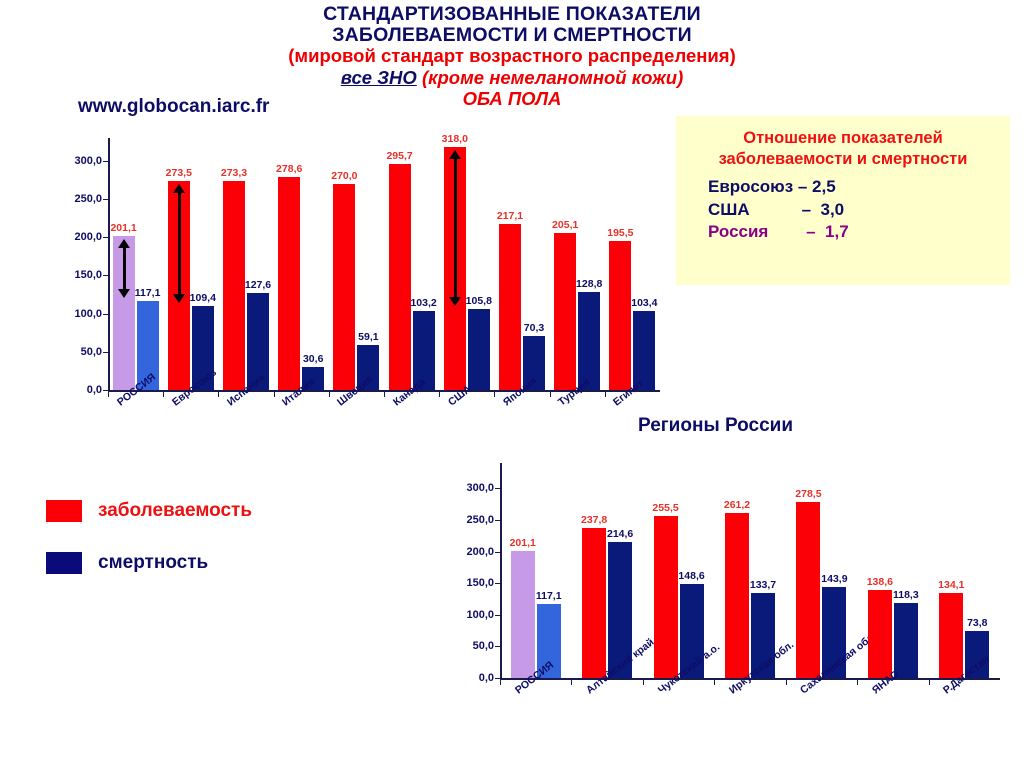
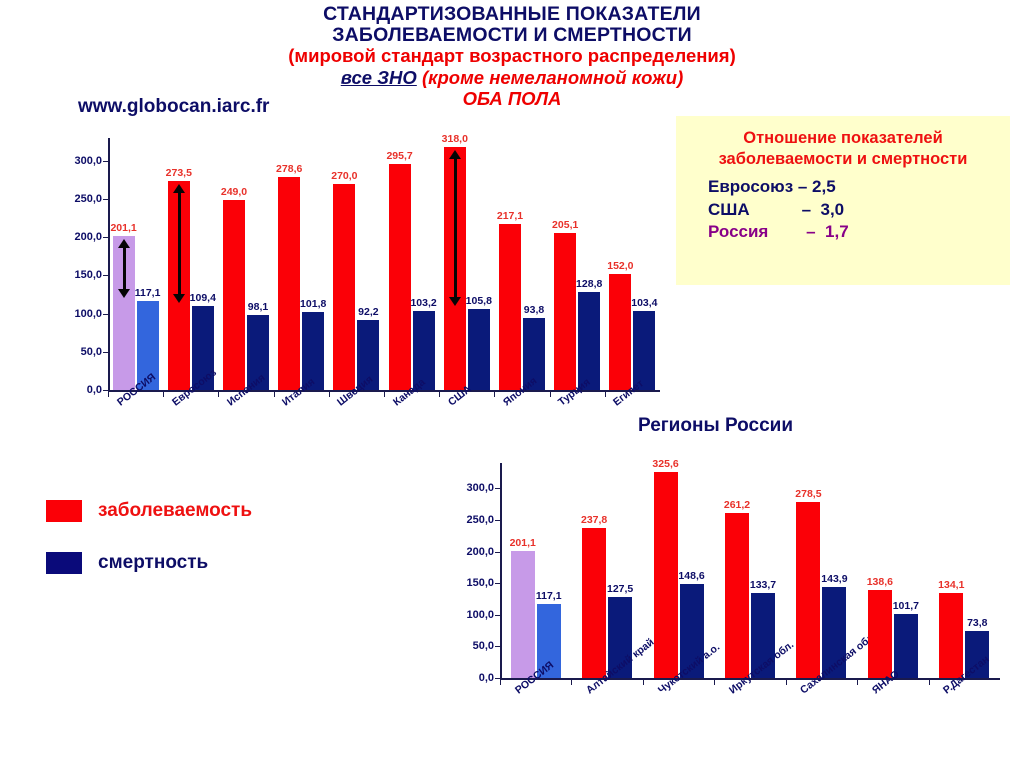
СТАНДАРТИЗОВАННЫЕ ПОКАЗАТЕЛИ ЗАБОЛЕВАЕМОСТИ И СМЕРТНОСТИ/заболеваемость/Испания: 273,3 -> 249,0
СТАНДАРТИЗОВАННЫЕ ПОКАЗАТЕЛИ ЗАБОЛЕВАЕМОСТИ И СМЕРТНОСТИ/смертность/Испания: 127,6 -> 98,1
СТАНДАРТИЗОВАННЫЕ ПОКАЗАТЕЛИ ЗАБОЛЕВАЕМОСТИ И СМЕРТНОСТИ/смертность/Италия: 30,6 -> 101,8
СТАНДАРТИЗОВАННЫЕ ПОКАЗАТЕЛИ ЗАБОЛЕВАЕМОСТИ И СМЕРТНОСТИ/смертность/Швеция: 59,1 -> 92,2
СТАНДАРТИЗОВАННЫЕ ПОКАЗАТЕЛИ ЗАБОЛЕВАЕМОСТИ И СМЕРТНОСТИ/смертность/Япония: 70,3 -> 93,8
СТАНДАРТИЗОВАННЫЕ ПОКАЗАТЕЛИ ЗАБОЛЕВАЕМОСТИ И СМЕРТНОСТИ/заболеваемость/Египет: 195,5 -> 152,0
Регионы России/смертность/Алтайский край: 214,6 -> 127,5
Регионы России/заболеваемость/Чукотский а.о.: 255,5 -> 325,6
Регионы России/смертность/ЯНАО: 118,3 -> 101,7
